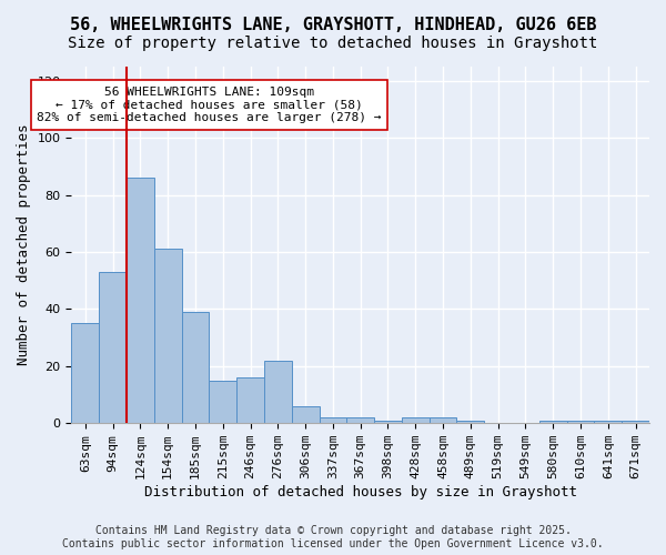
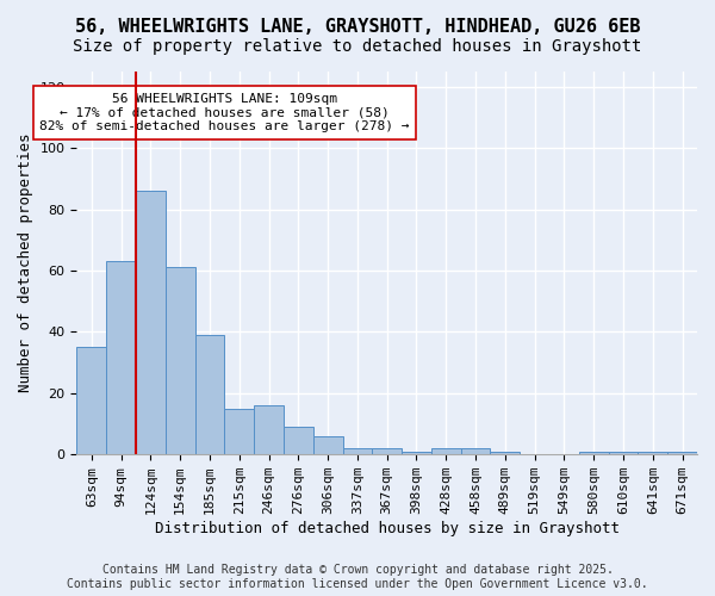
94sqm: 53 -> 63
276sqm: 22 -> 9
